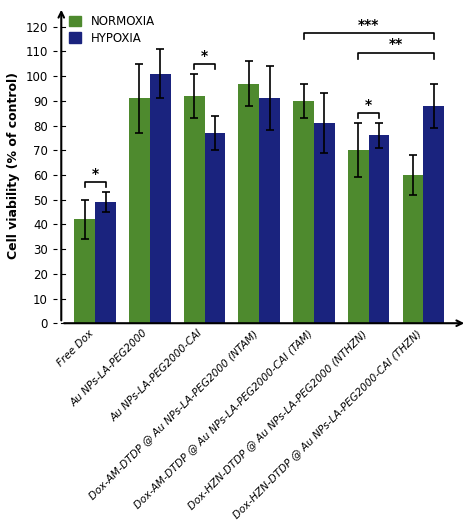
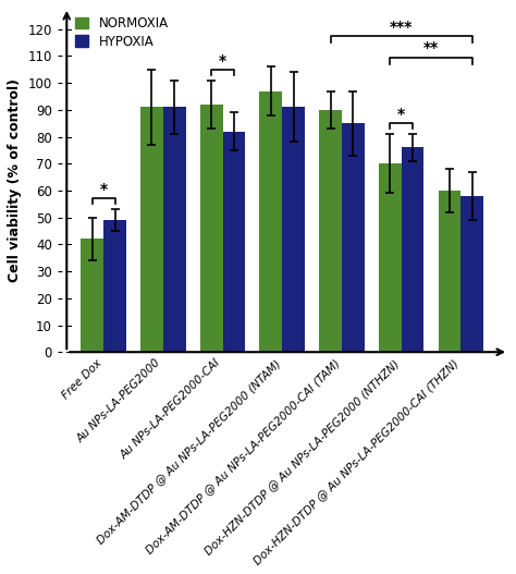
HYPOXIA/Au NPs-LA-PEG2000: 101 -> 91
HYPOXIA/Au NPs-LA-PEG2000-CAI: 77 -> 82
HYPOXIA/Dox-AM-DTDP @ Au NPs-LA-PEG2000-CAI (TAM): 81 -> 85
HYPOXIA/Dox-HZN-DTDP @ Au NPs-LA-PEG2000-CAI (THZN): 88 -> 58
